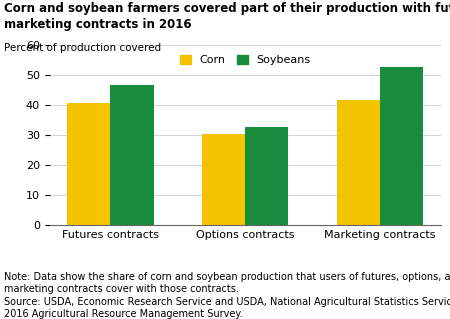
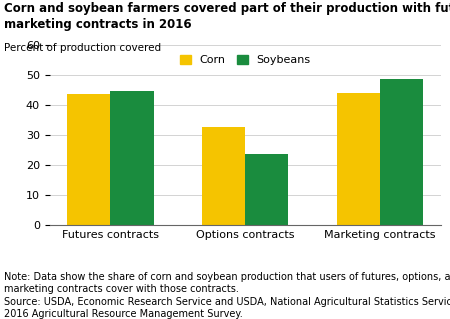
Corn/Futures contracts: 40.5 -> 43.5
Soybeans/Futures contracts: 46.7 -> 44.5
Corn/Options contracts: 30.3 -> 32.5
Soybeans/Options contracts: 32.5 -> 23.5
Corn/Marketing contracts: 41.7 -> 44.0
Soybeans/Marketing contracts: 52.5 -> 48.5
